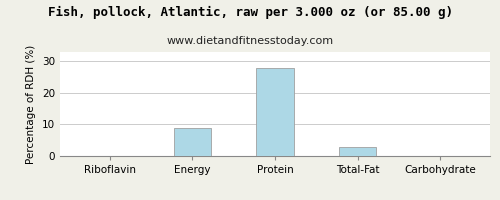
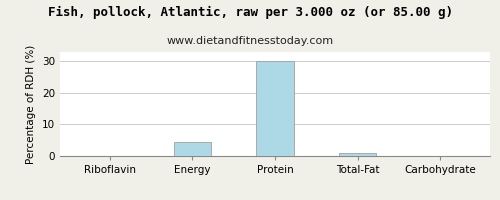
Energy: 9.0 -> 4.5
Protein: 28.0 -> 30.0
Total-Fat: 3.0 -> 1.0
